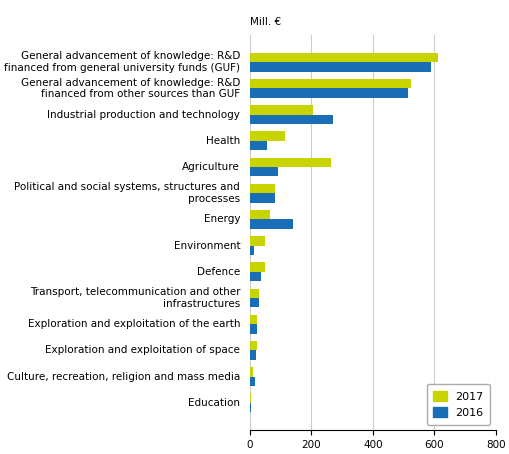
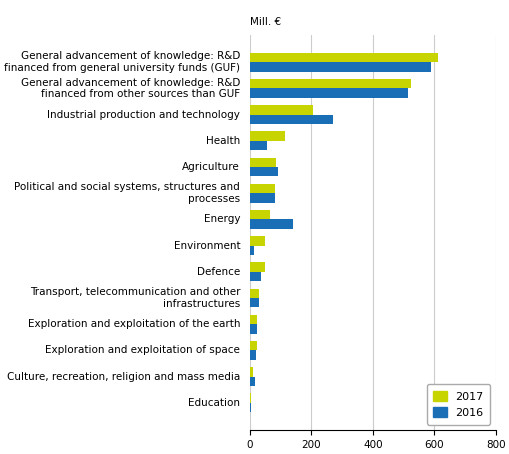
2017/Agriculture: 265 -> 85
